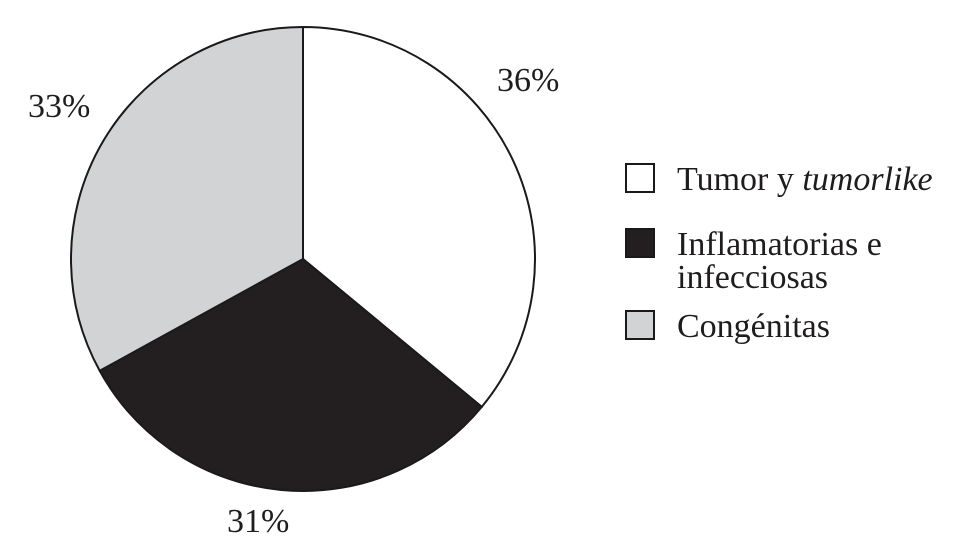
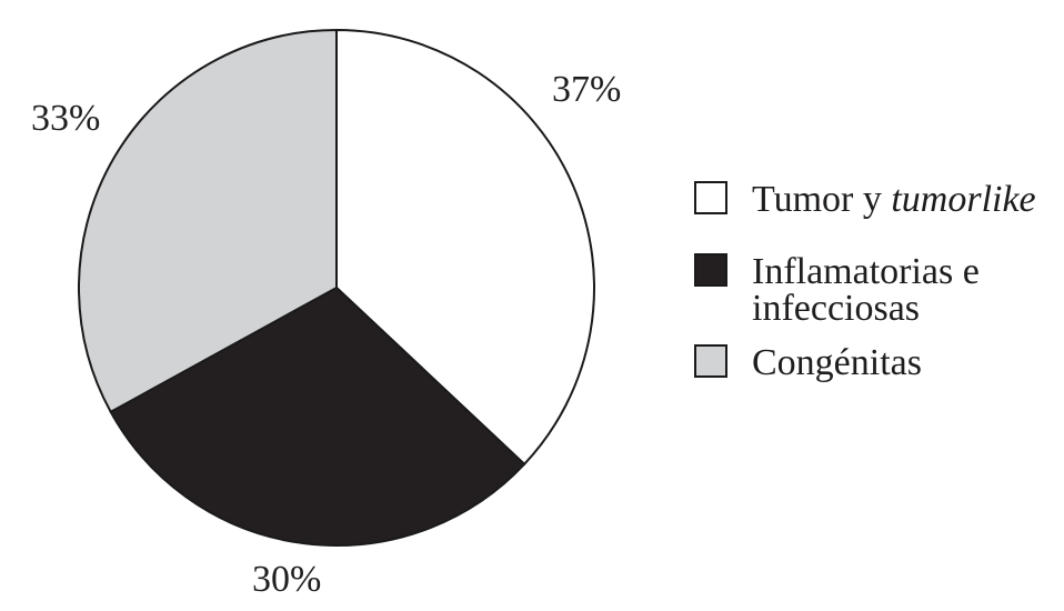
Tumor y tumorlike: 36% -> 37%
Inflamatorias e infecciosas: 31% -> 30%
